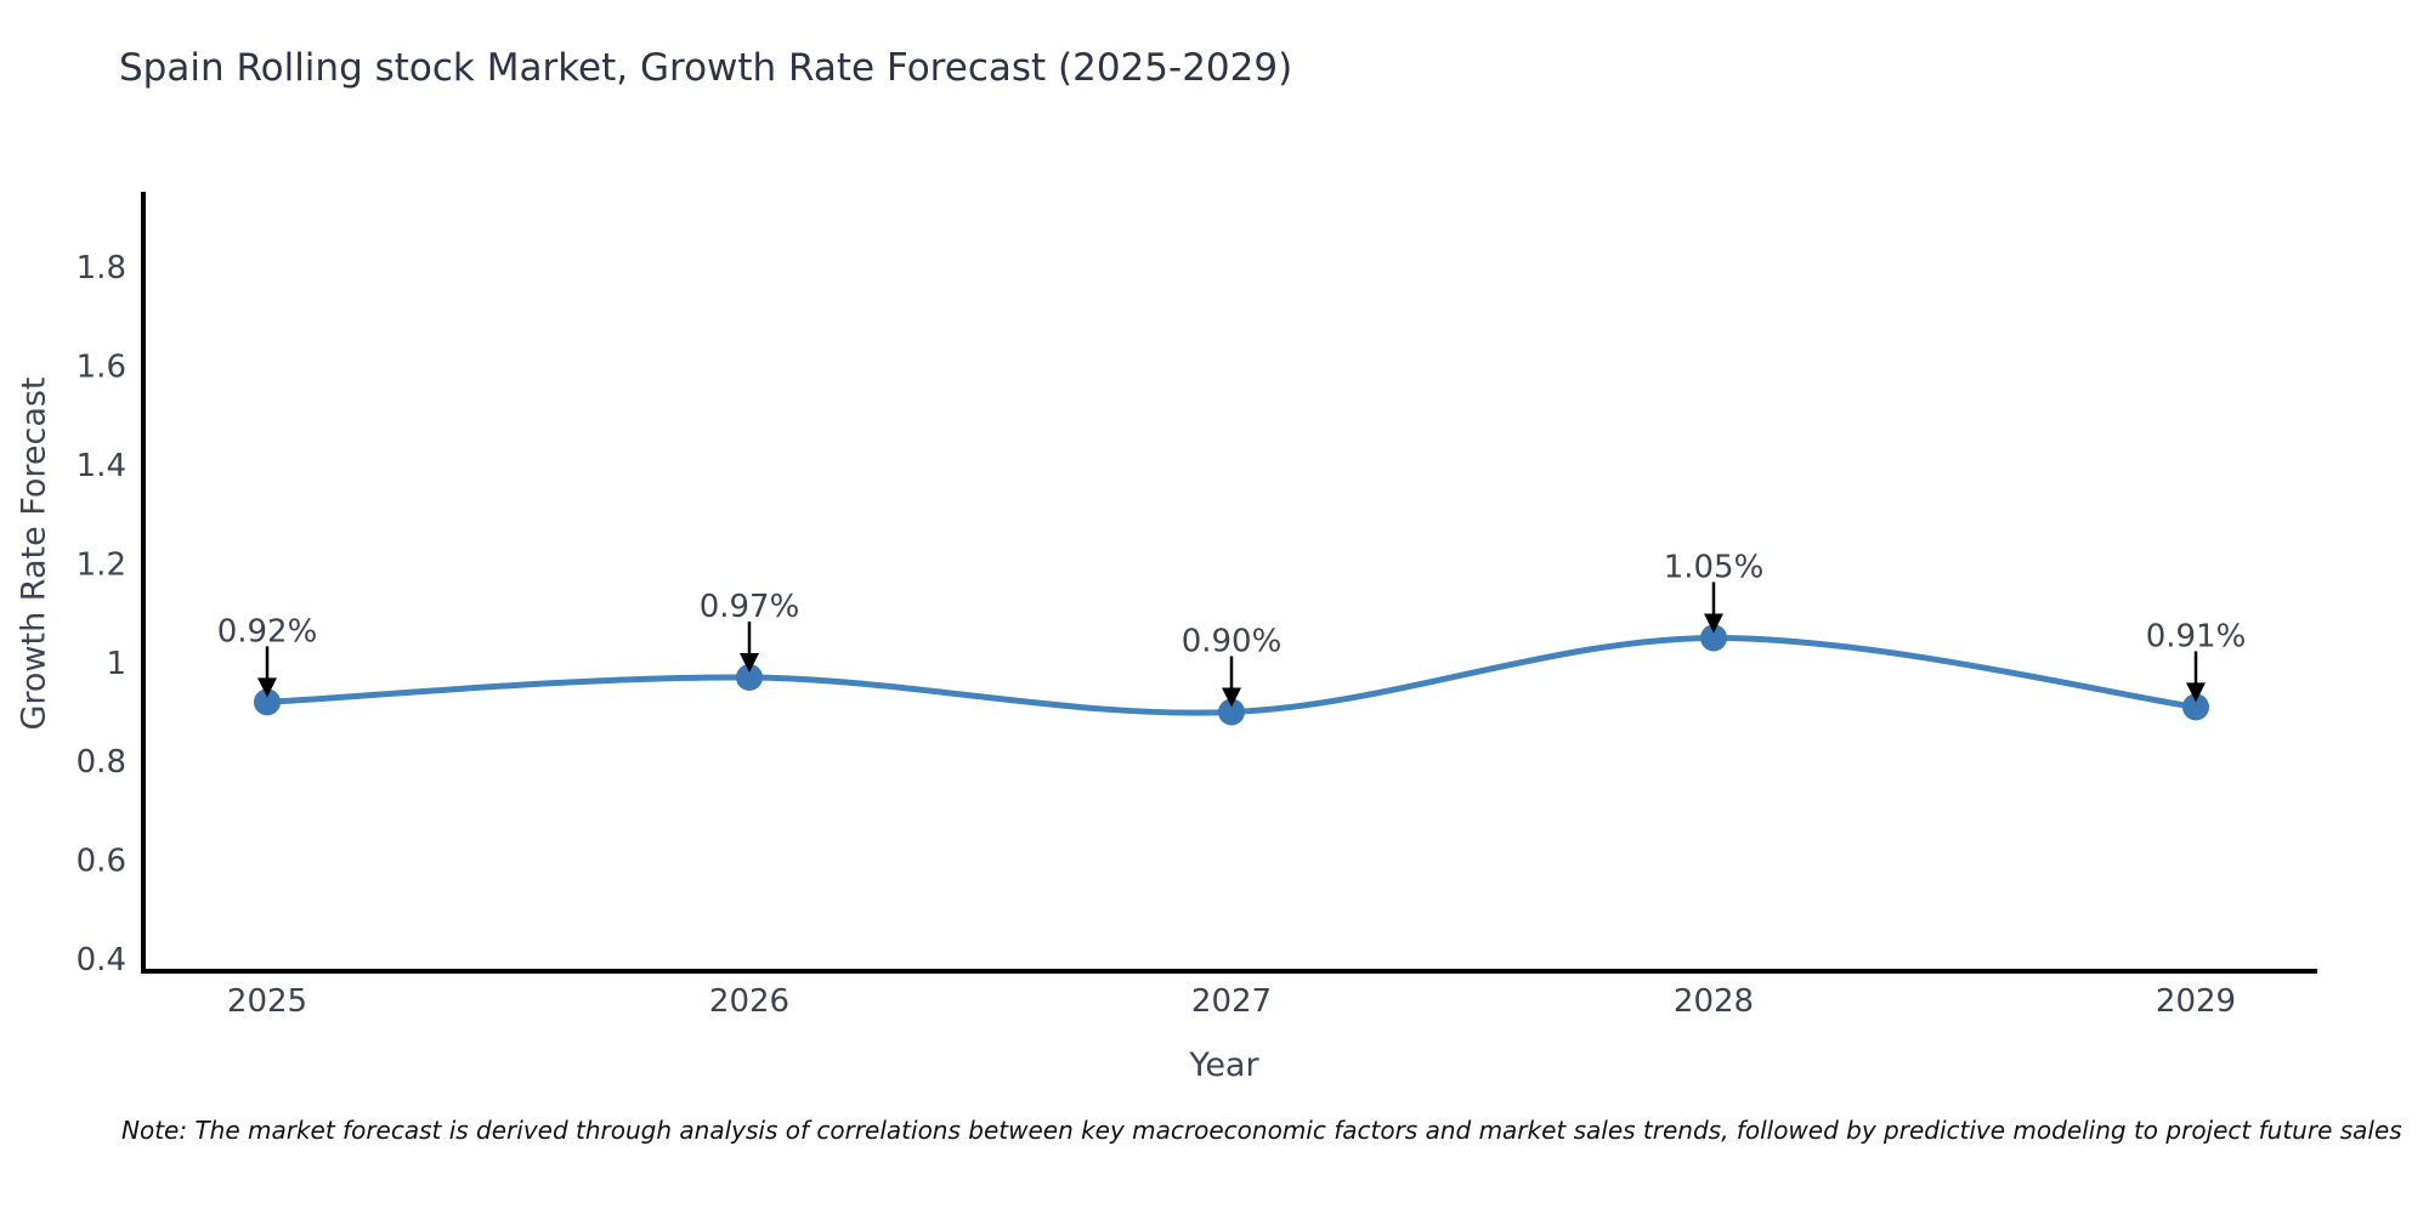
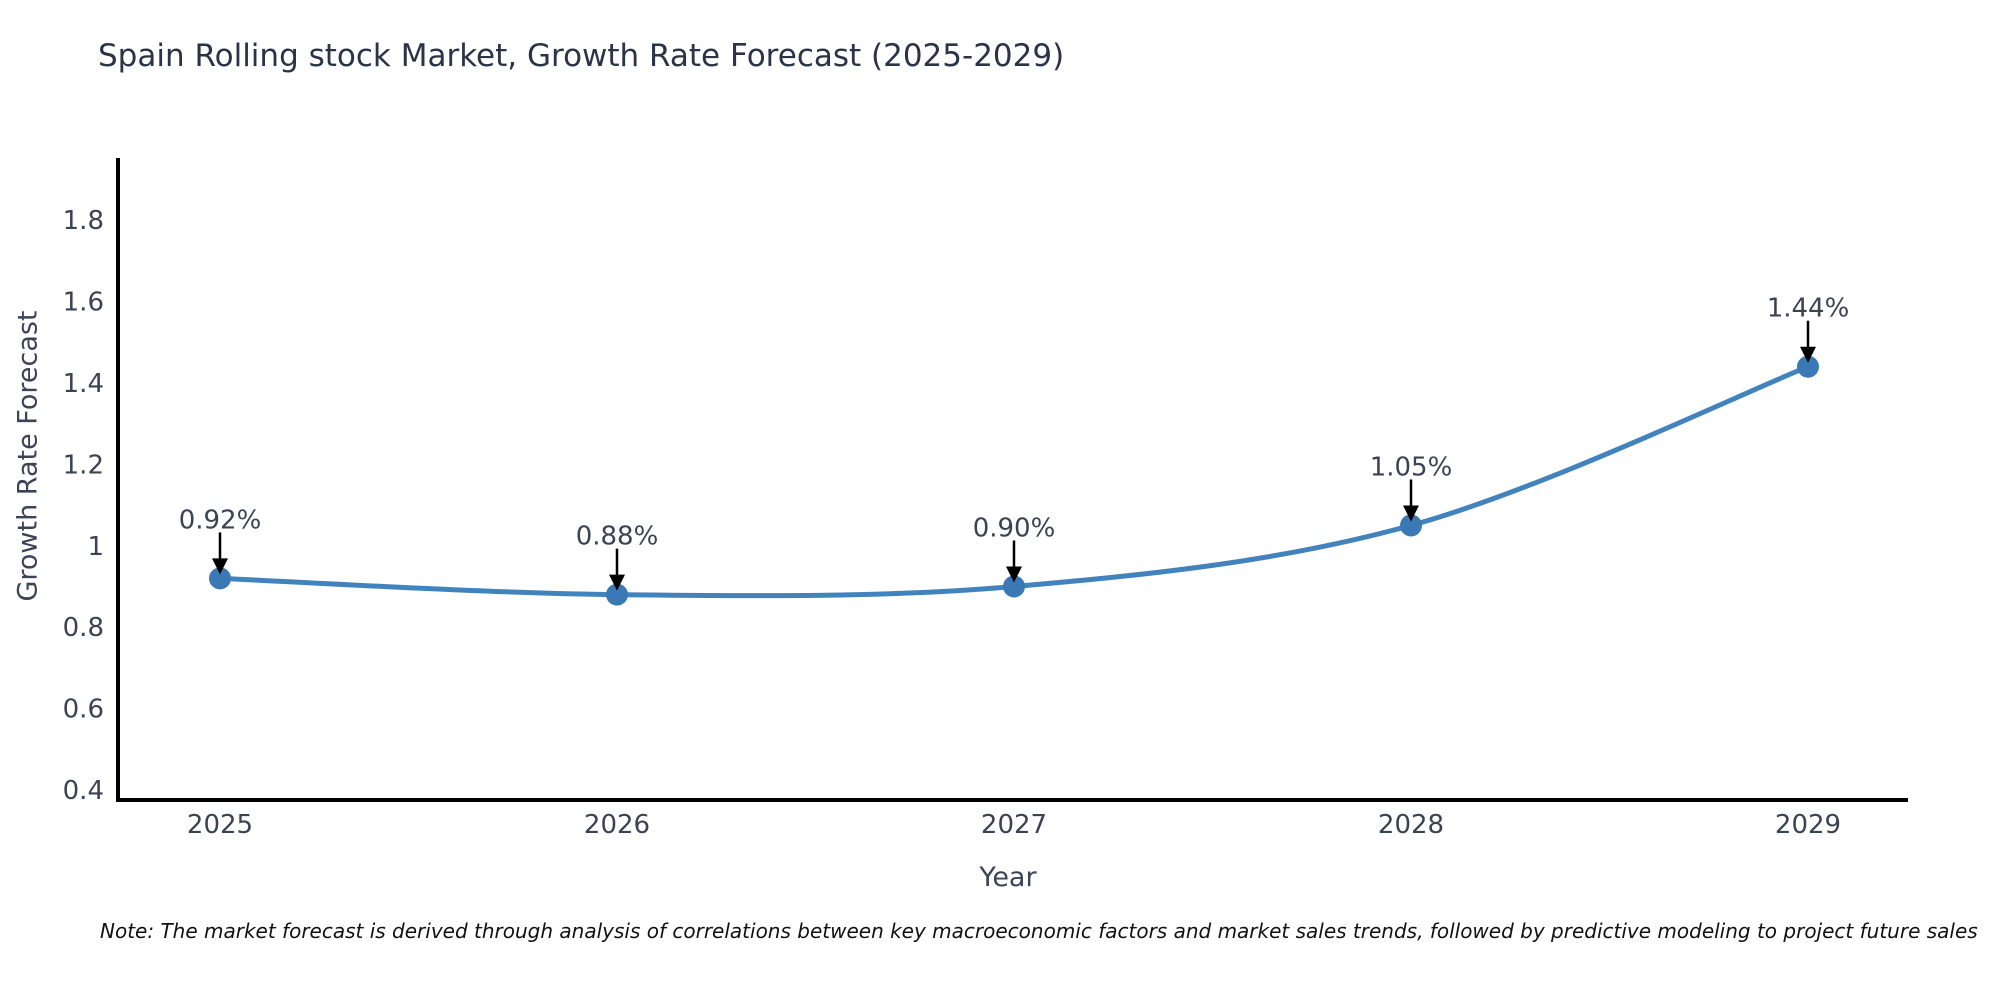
2026: 0.97% -> 0.88%
2029: 0.91% -> 1.44%
